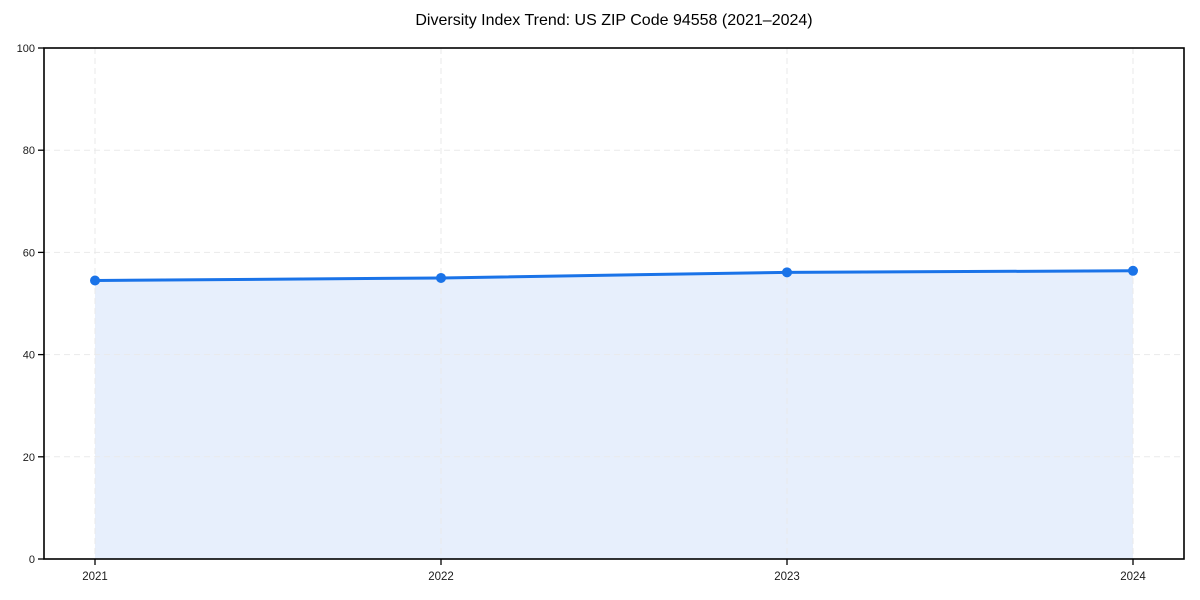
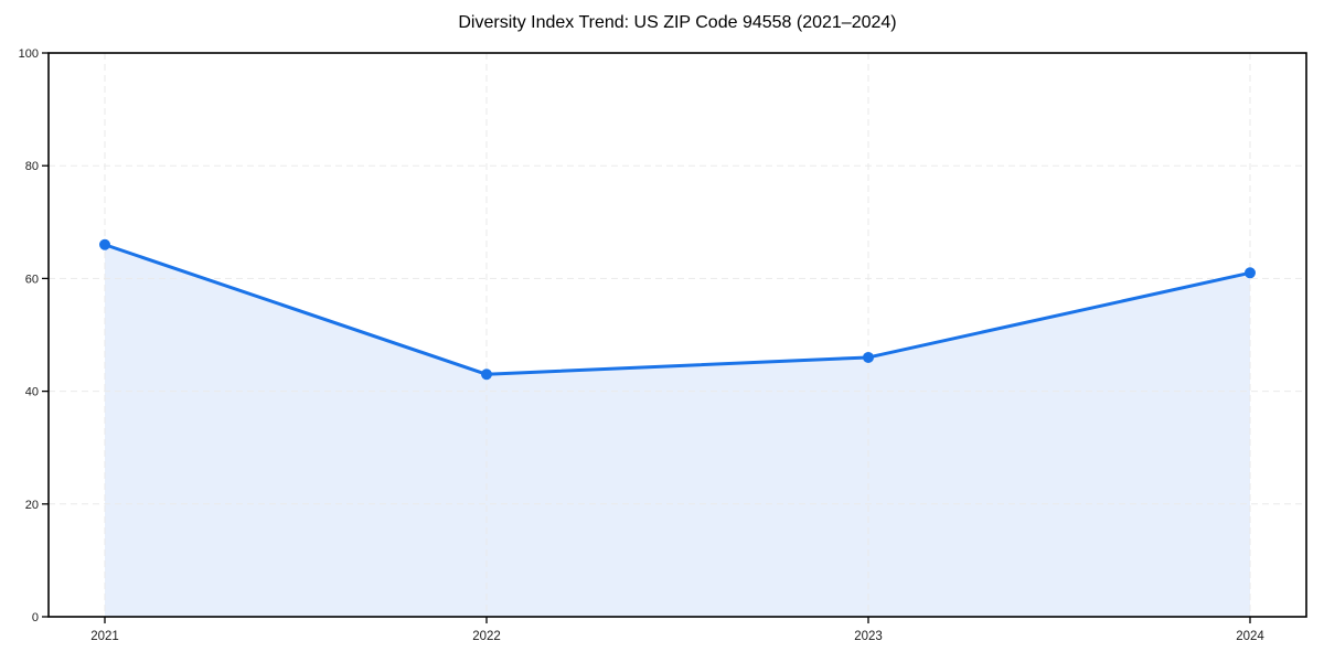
2021: 54 -> 66
2022: 55 -> 43
2023: 56 -> 46
2024: 56 -> 61
